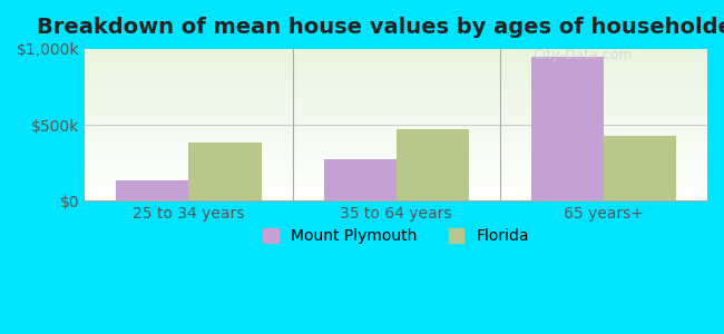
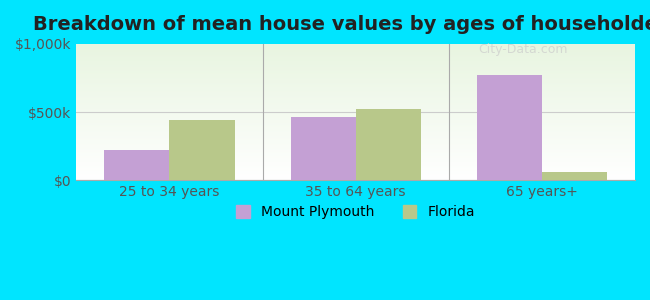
Mount Plymouth/25 to 34 years: $130k -> $220k
Florida/25 to 34 years: $380k -> $440k
Mount Plymouth/35 to 64 years: $270k -> $460k
Florida/35 to 64 years: $470k -> $520k
Mount Plymouth/65 years+: $950k -> $770k
Florida/65 years+: $430k -> $60k
